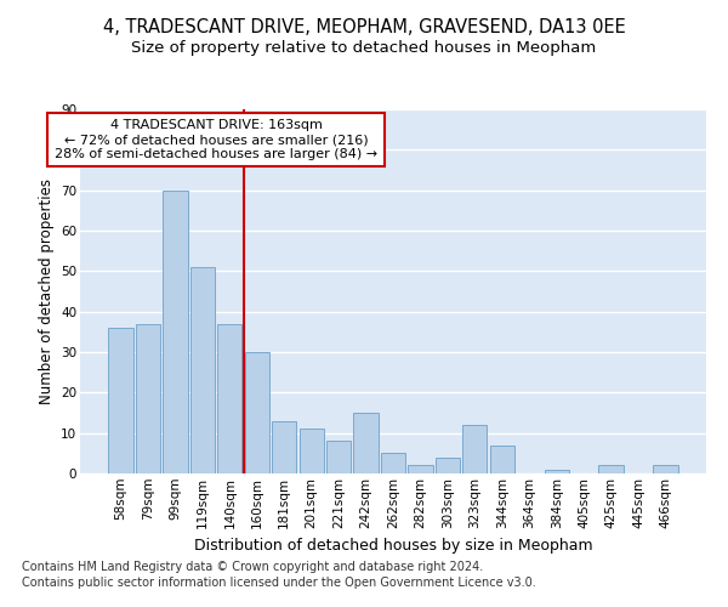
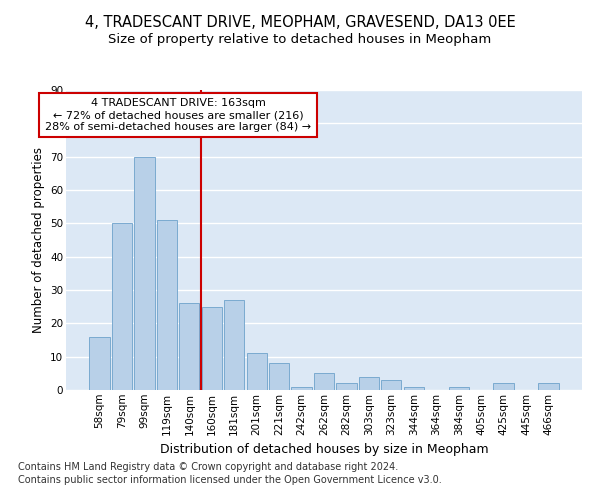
58sqm: 36 -> 16
79sqm: 37 -> 50
140sqm: 37 -> 26
160sqm: 30 -> 25
181sqm: 13 -> 27
242sqm: 15 -> 1
323sqm: 12 -> 3
344sqm: 7 -> 1
